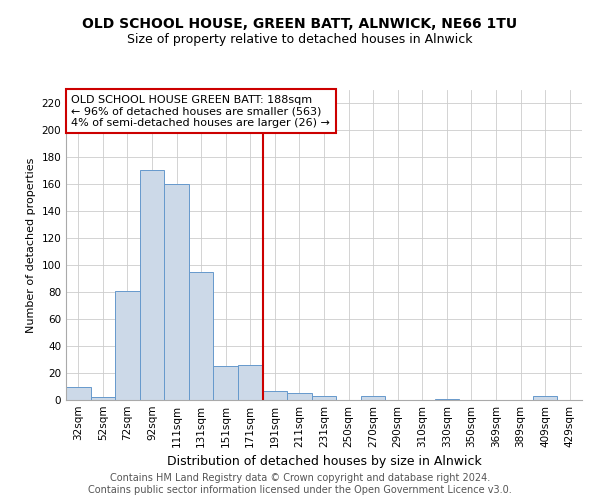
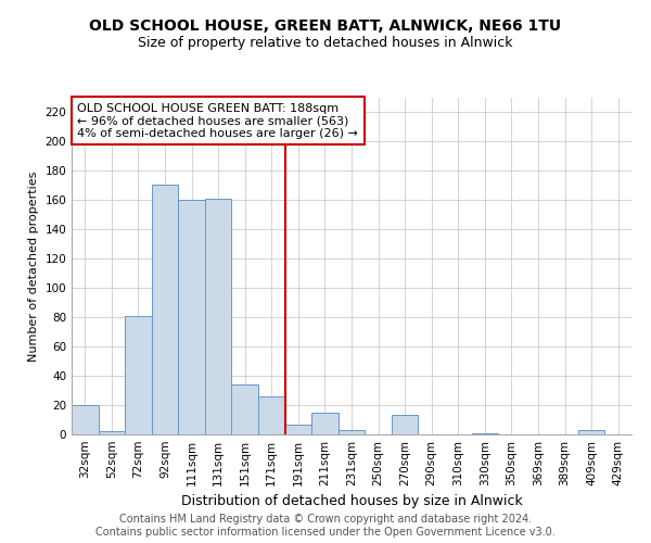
32sqm: 10 -> 20
131sqm: 95 -> 161
151sqm: 25 -> 34
211sqm: 5 -> 15
270sqm: 3 -> 13
